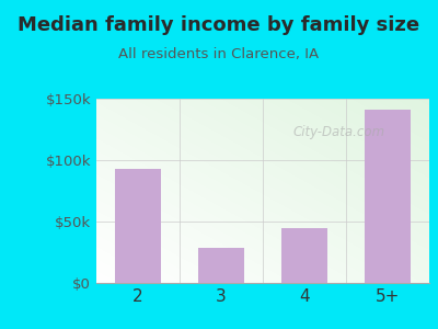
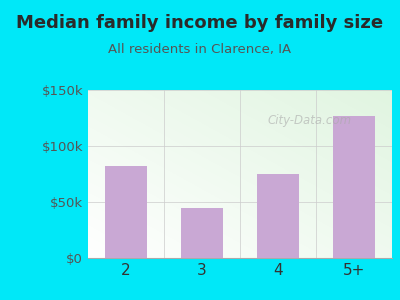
2: $93k -> $82k
3: $29k -> $45k
4: $45k -> $75k
5+: $141k -> $127k
